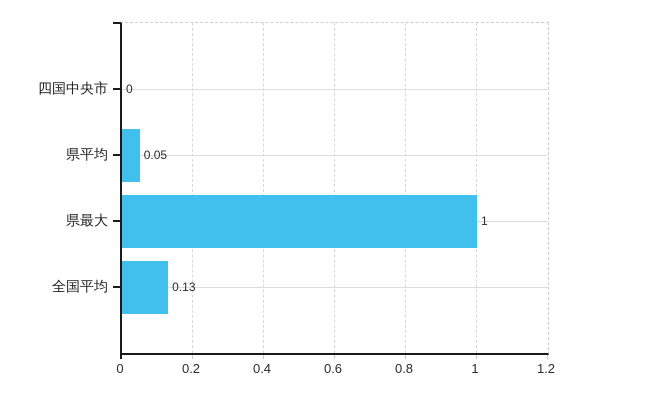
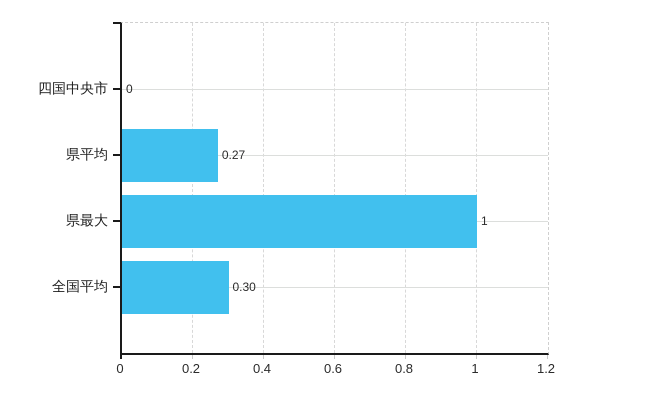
県平均: 0.05 -> 0.27
全国平均: 0.13 -> 0.30
